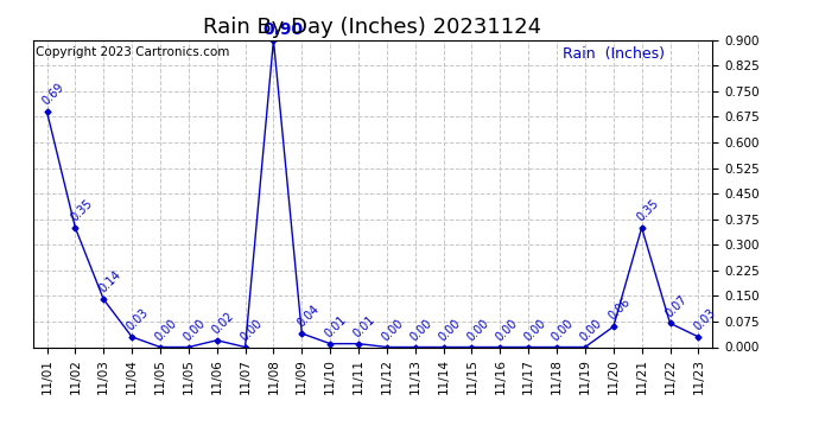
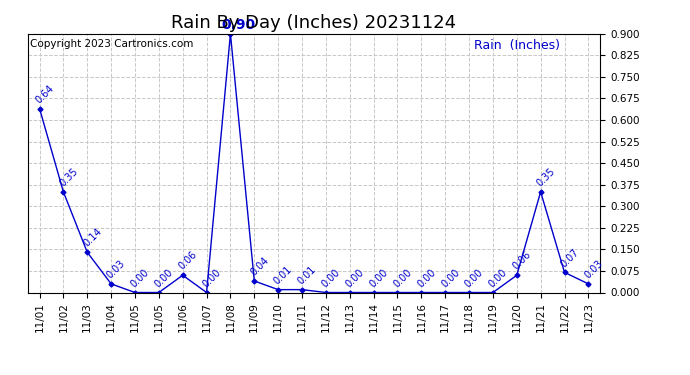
11/01: 0.69 -> 0.64
11/06: 0.02 -> 0.06
